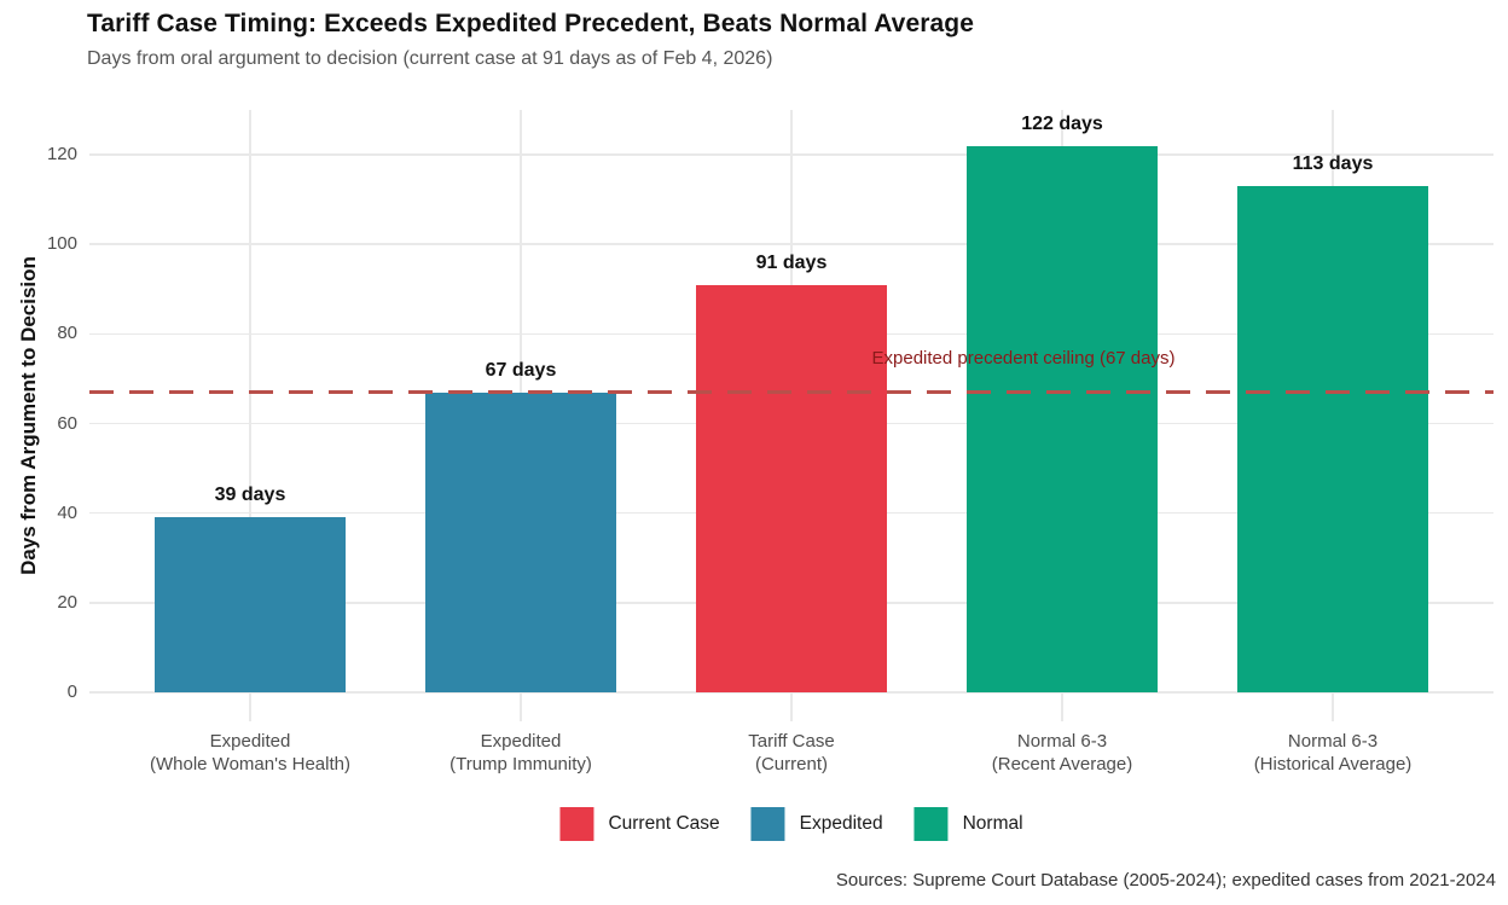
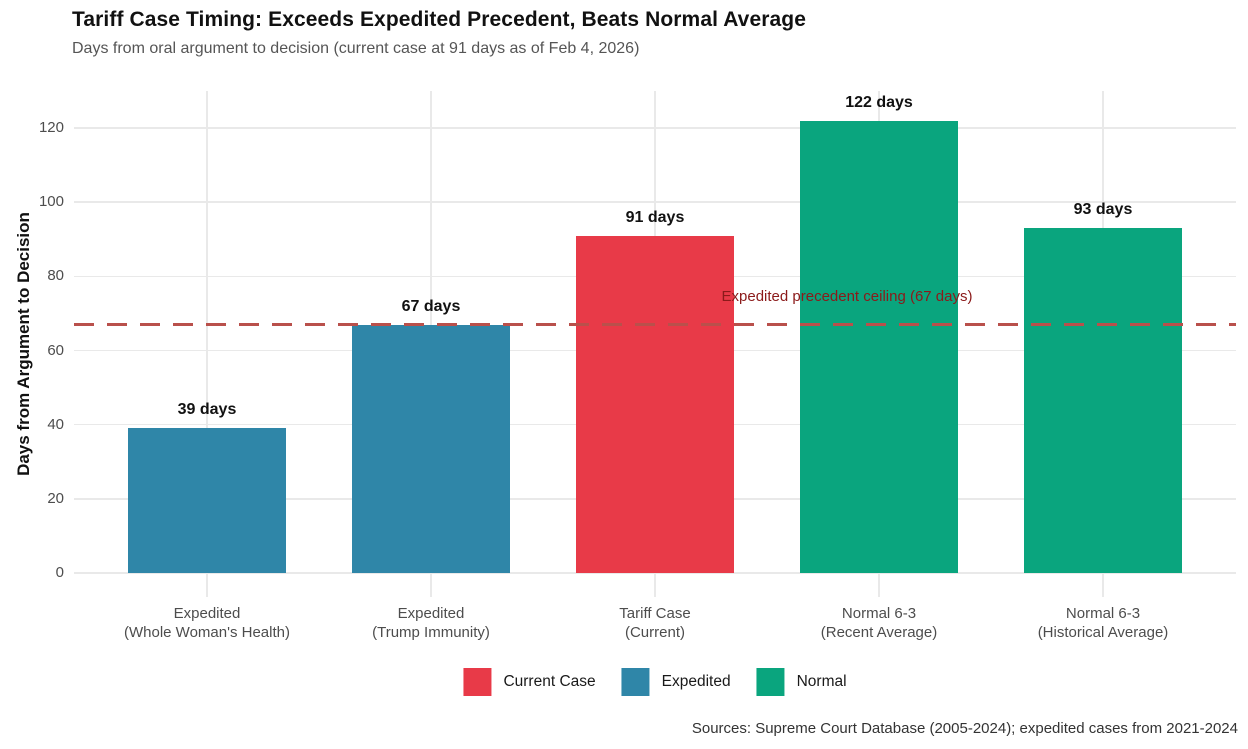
Normal 6-3 (Historical Average): 113 -> 93
